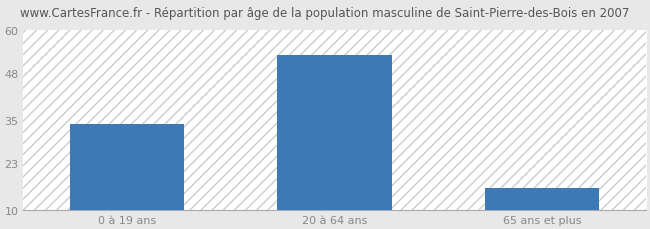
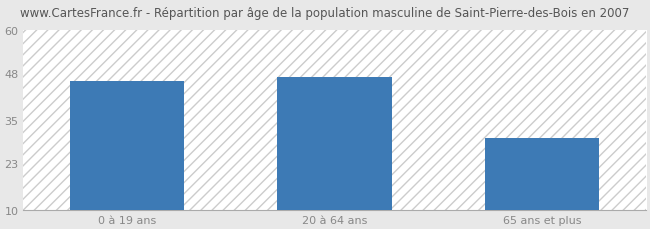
0 à 19 ans: 34 -> 46
20 à 64 ans: 53 -> 47
65 ans et plus: 16 -> 30
